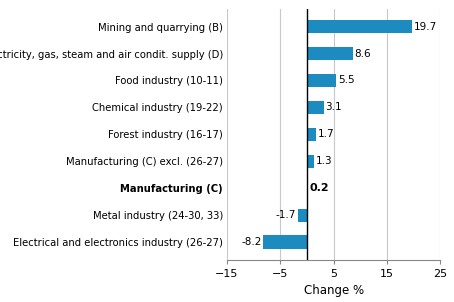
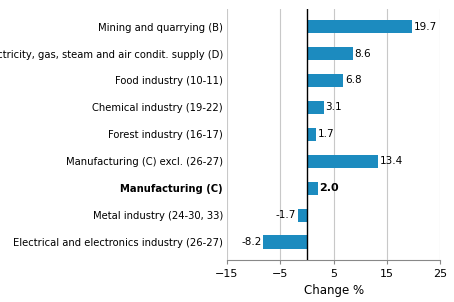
Food industry (10-11): 5.5 -> 6.8
Manufacturing (C) excl. (26-27): 1.3 -> 13.4
Manufacturing (C): 0.2 -> 2.0
